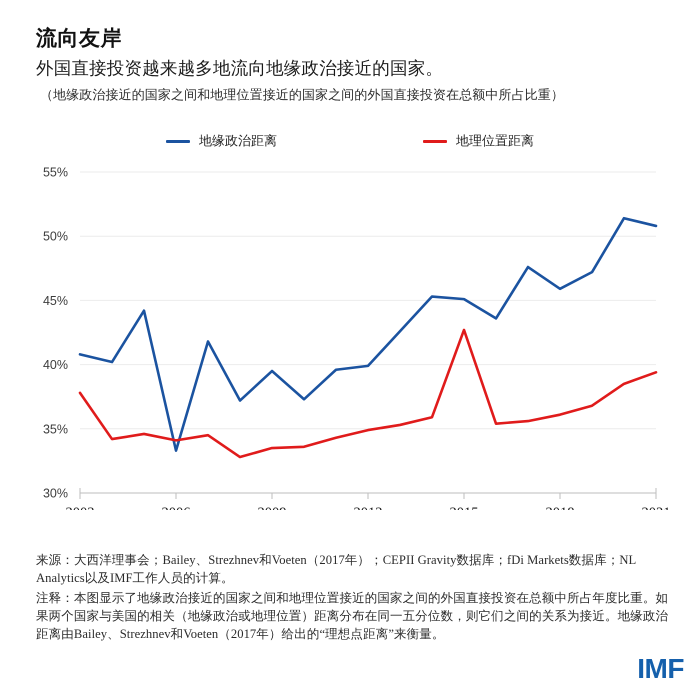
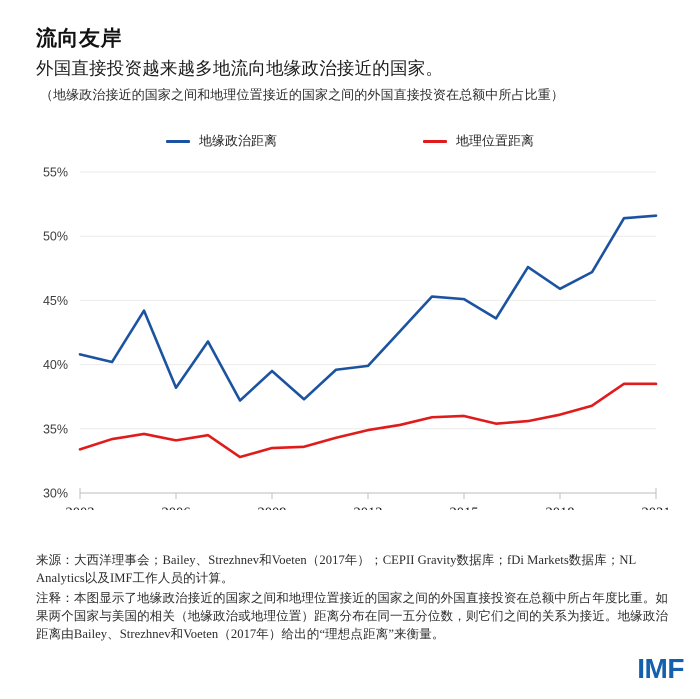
地理位置距离/2003: 37.8% -> 33.4%
地缘政治距离/2006: 33.3% -> 38.2%
地理位置距离/2015: 42.7% -> 36.0%
地缘政治距离/2021: 50.8% -> 51.6%
地理位置距离/2021: 39.4% -> 38.5%
